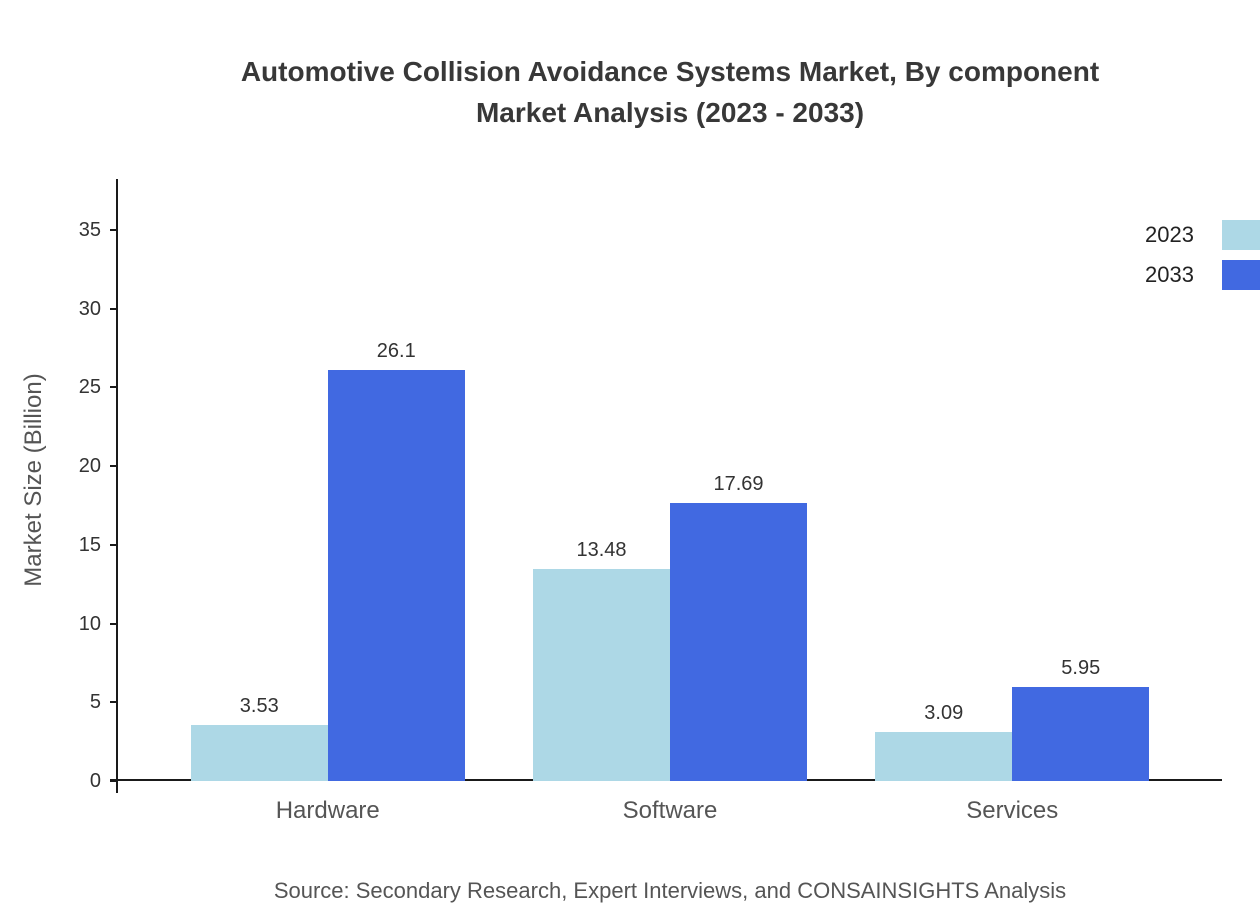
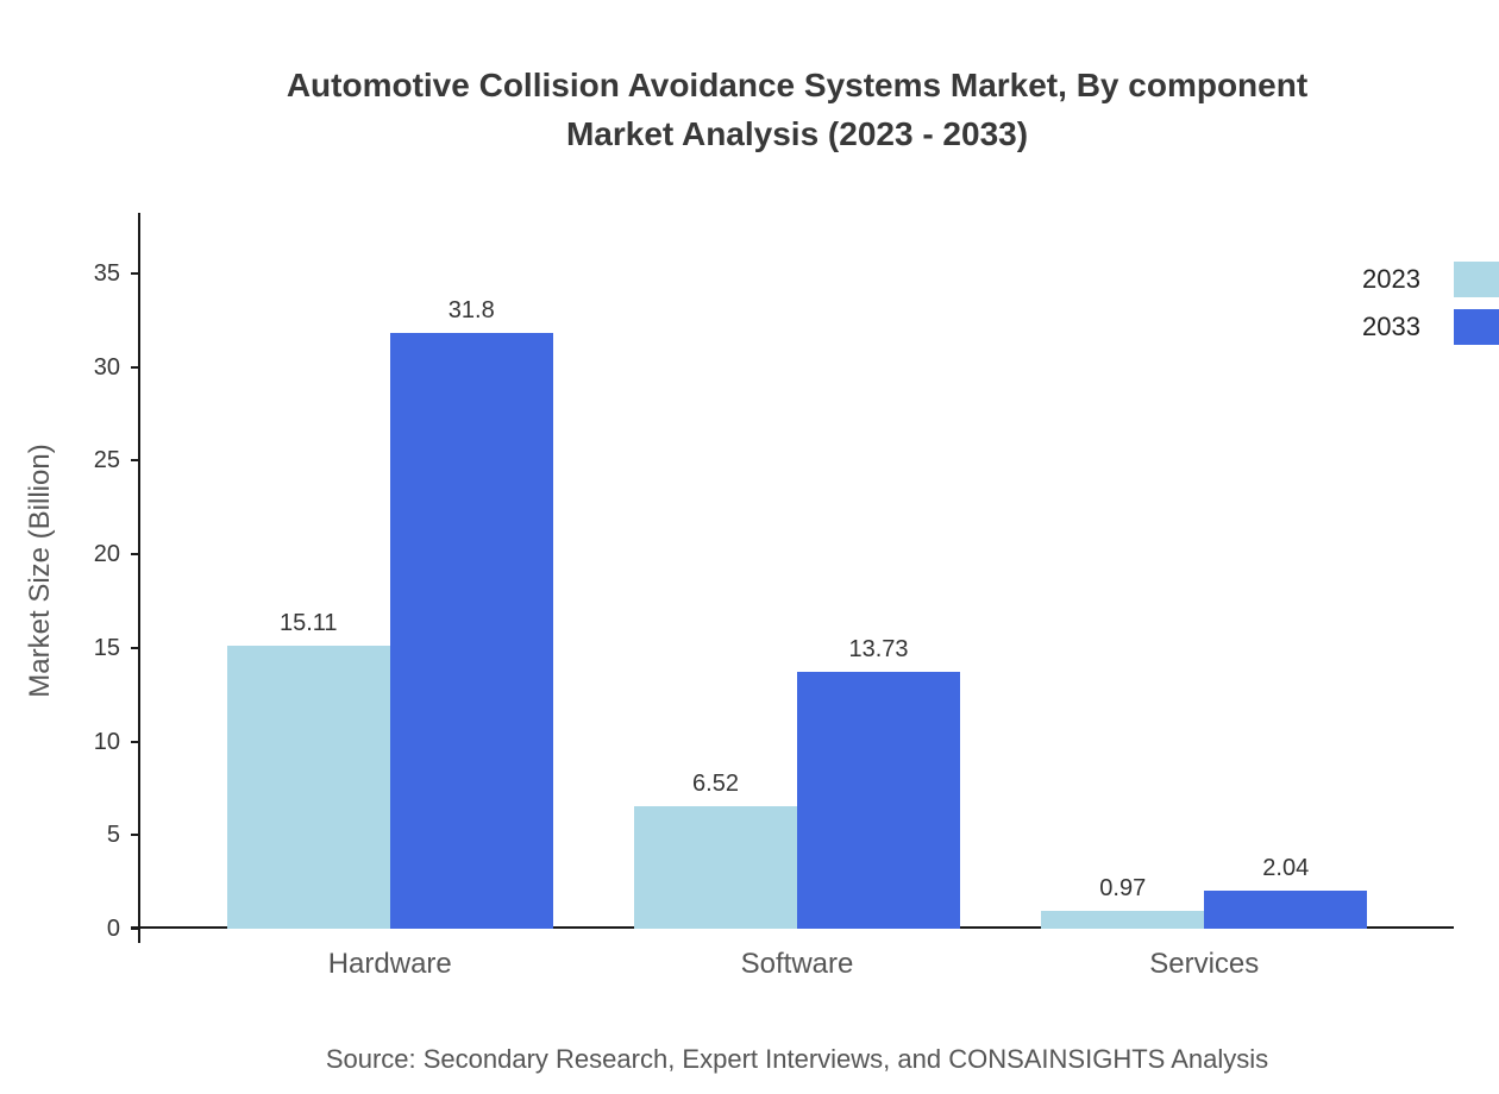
2023/Hardware: 3.53 -> 15.11
2033/Hardware: 26.1 -> 31.8
2023/Software: 13.48 -> 6.52
2033/Software: 17.69 -> 13.73
2023/Services: 3.09 -> 0.97
2033/Services: 5.95 -> 2.04
